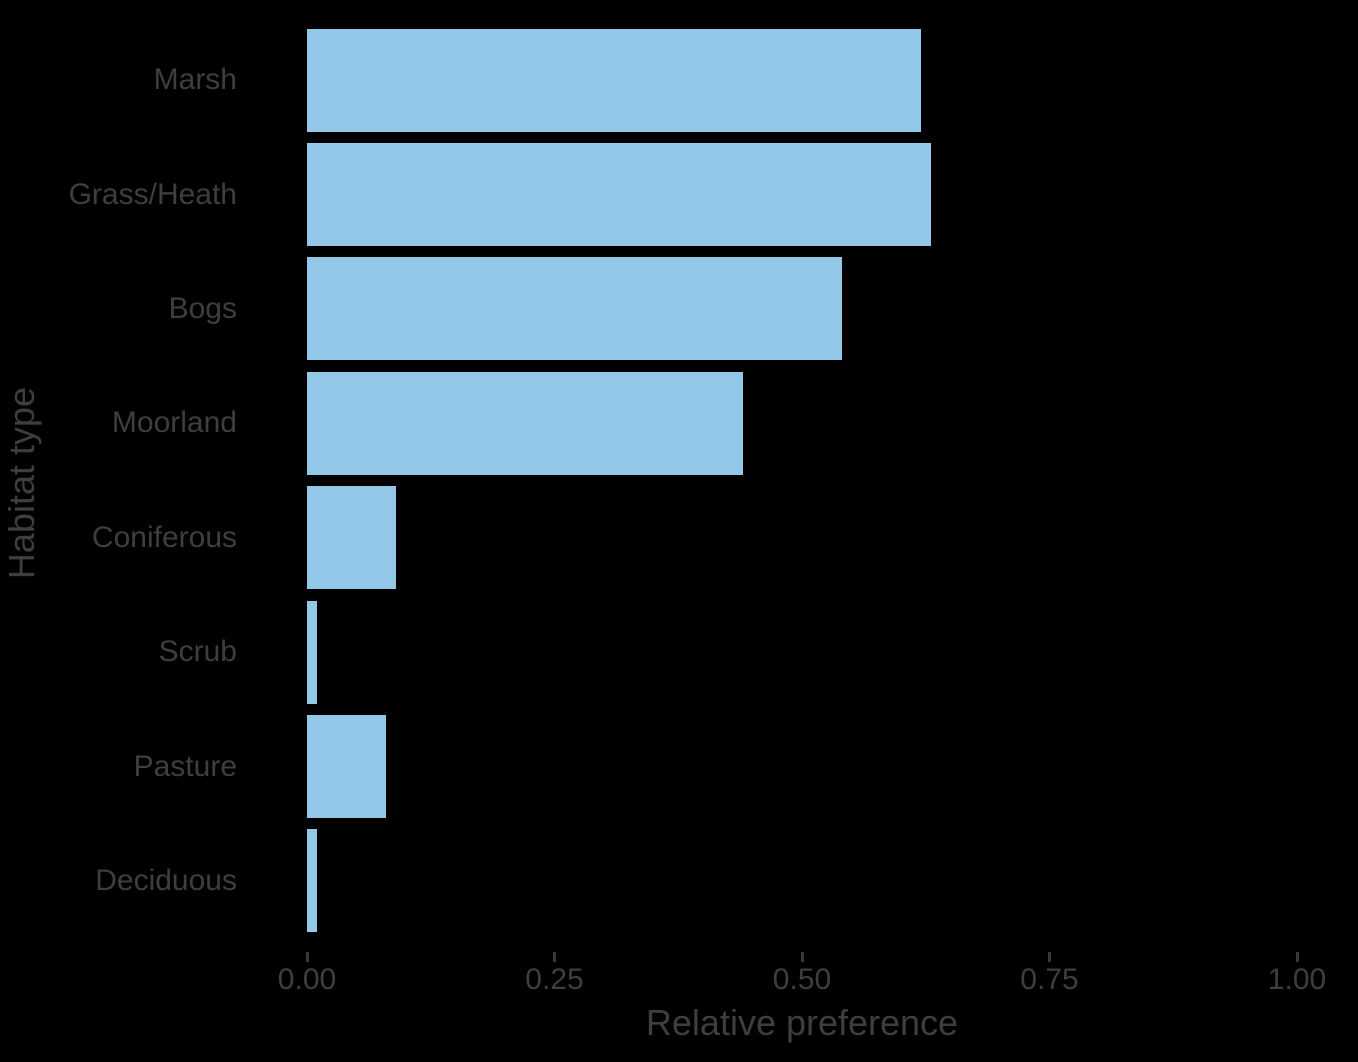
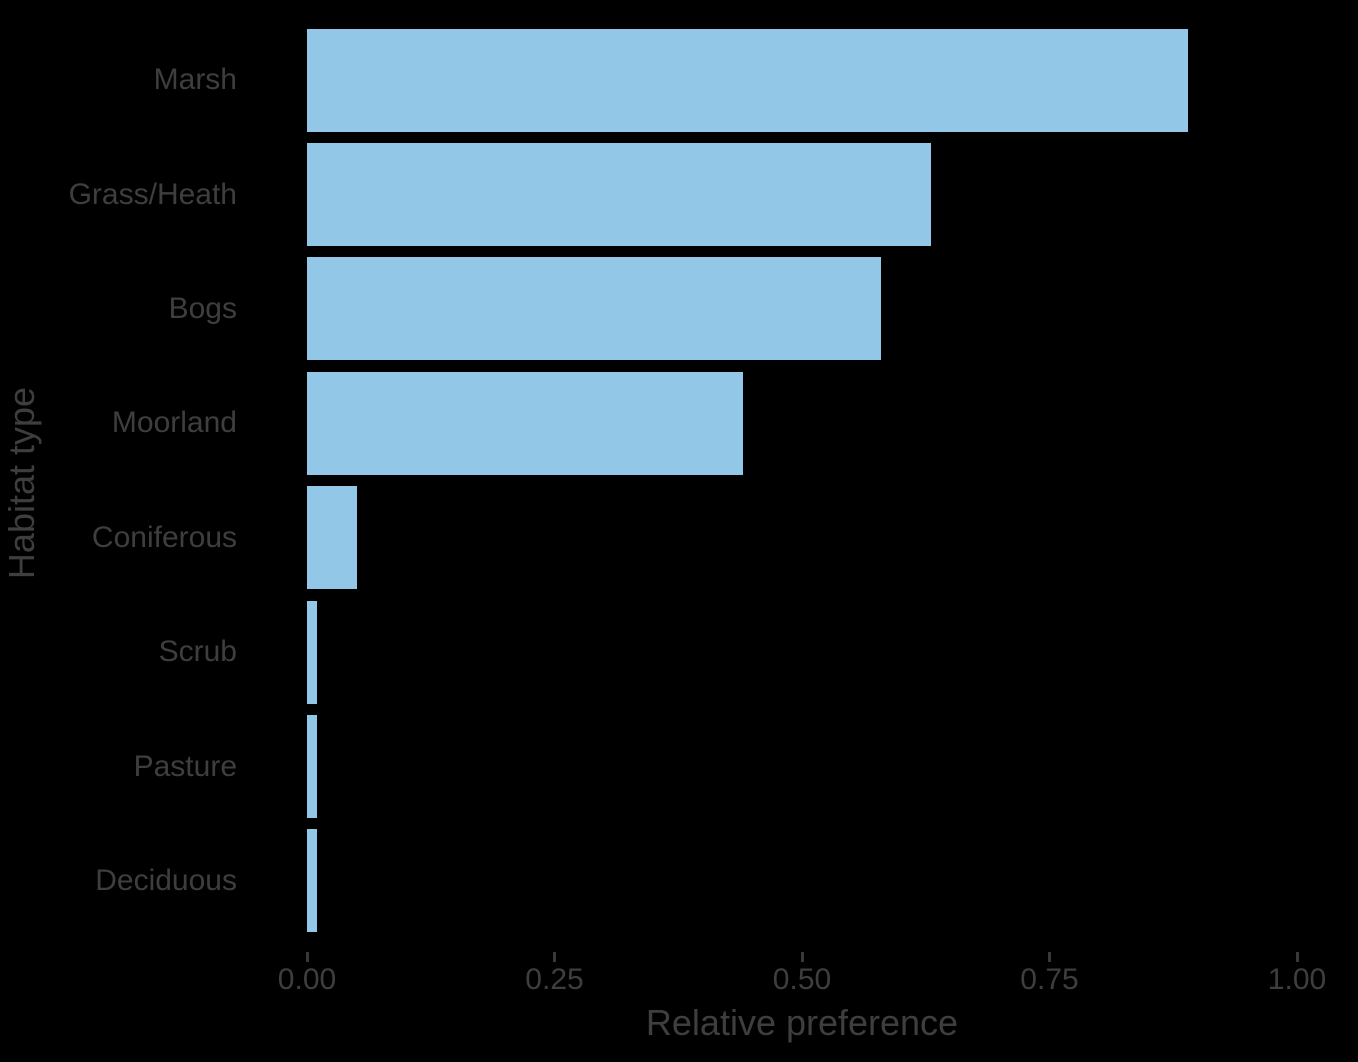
Marsh: 0.62 -> 0.89
Bogs: 0.54 -> 0.58
Coniferous: 0.09 -> 0.05
Pasture: 0.08 -> 0.01
